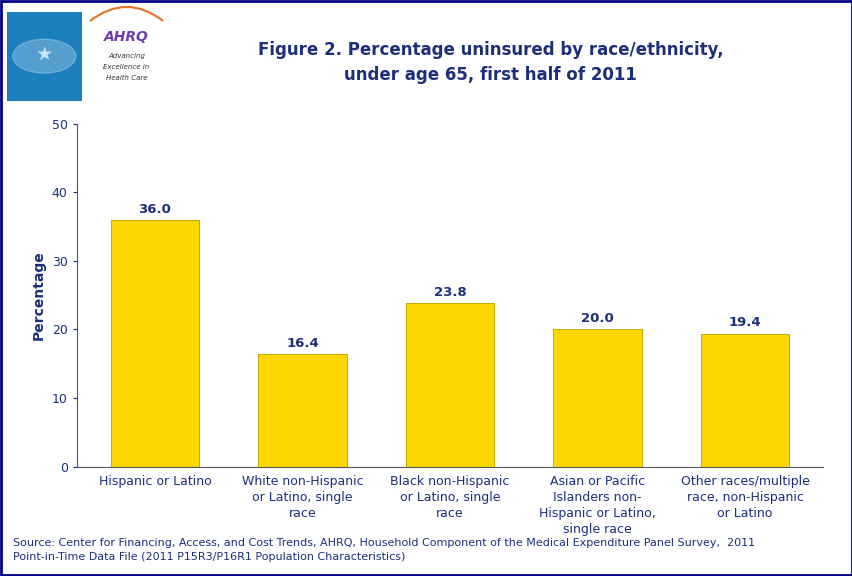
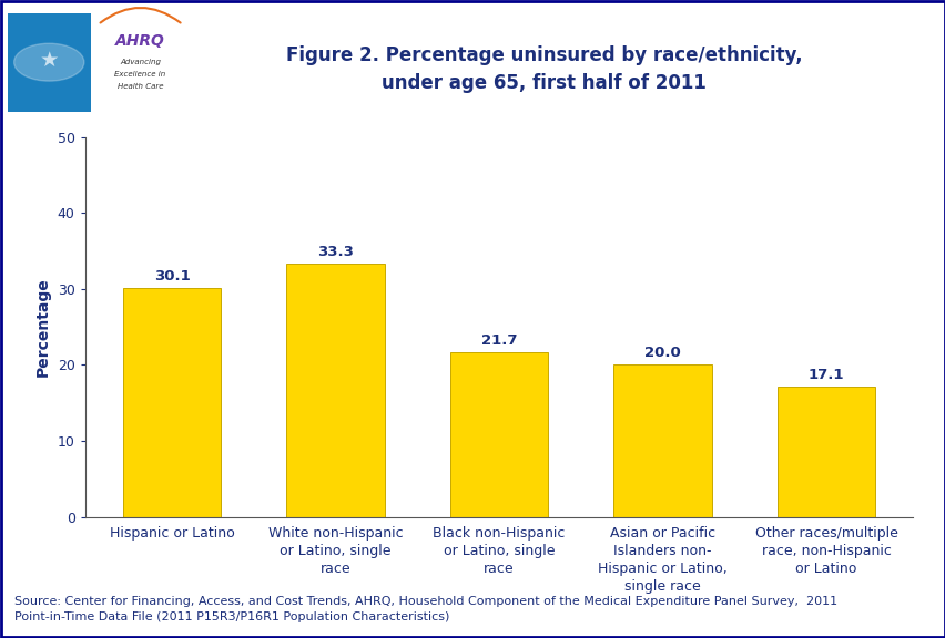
Hispanic or Latino: 36.0 -> 30.1
White non-Hispanic or Latino, single race: 16.4 -> 33.3
Black non-Hispanic or Latino, single race: 23.8 -> 21.7
Other races/multiple race, non-Hispanic or Latino: 19.4 -> 17.1
